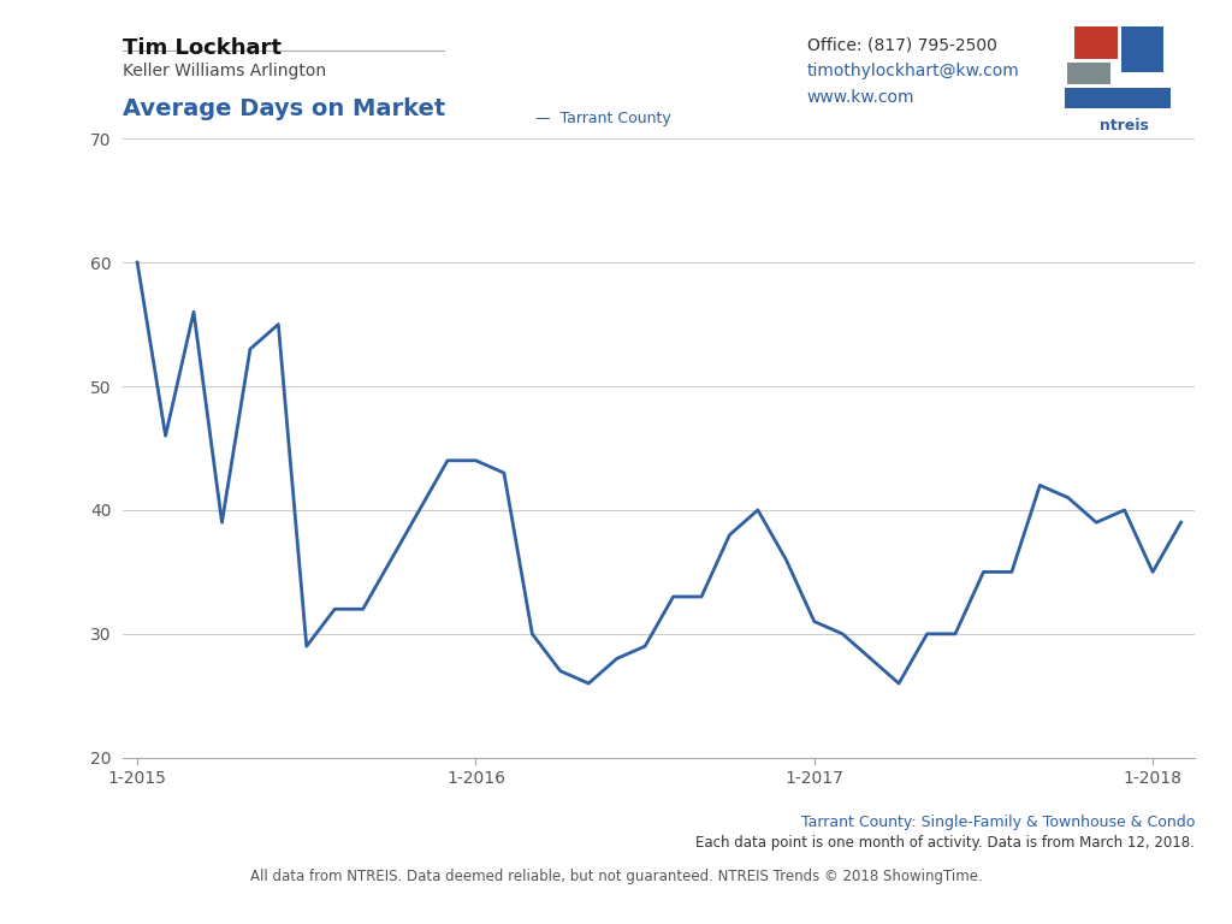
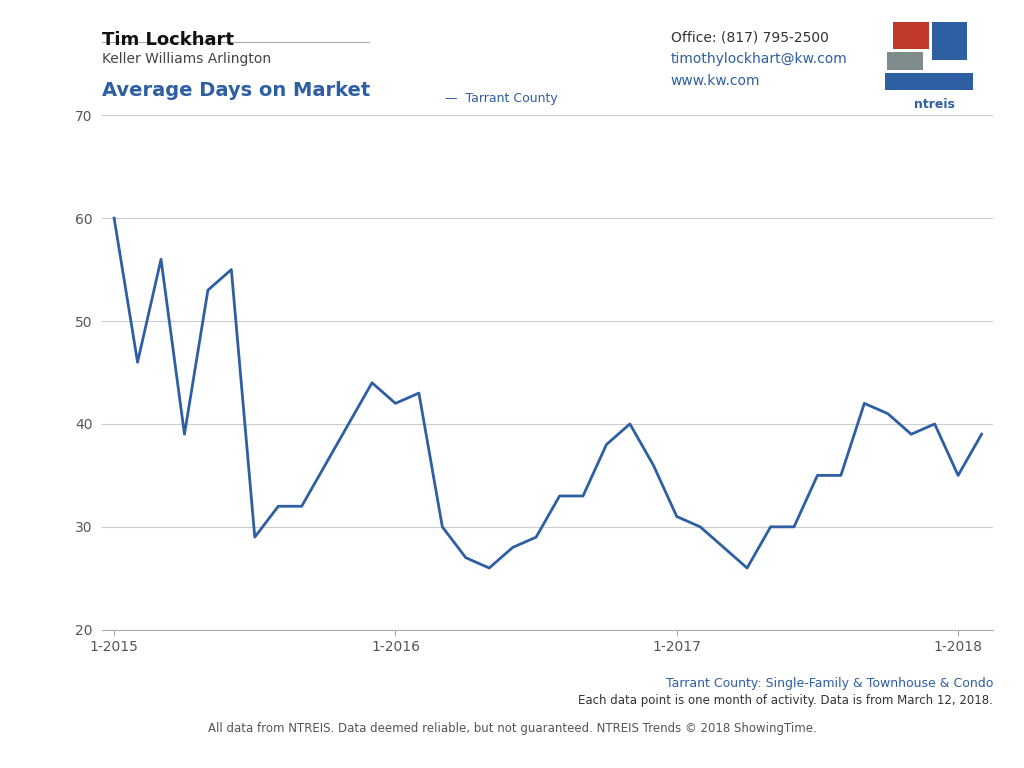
1-2016: 44 -> 42
